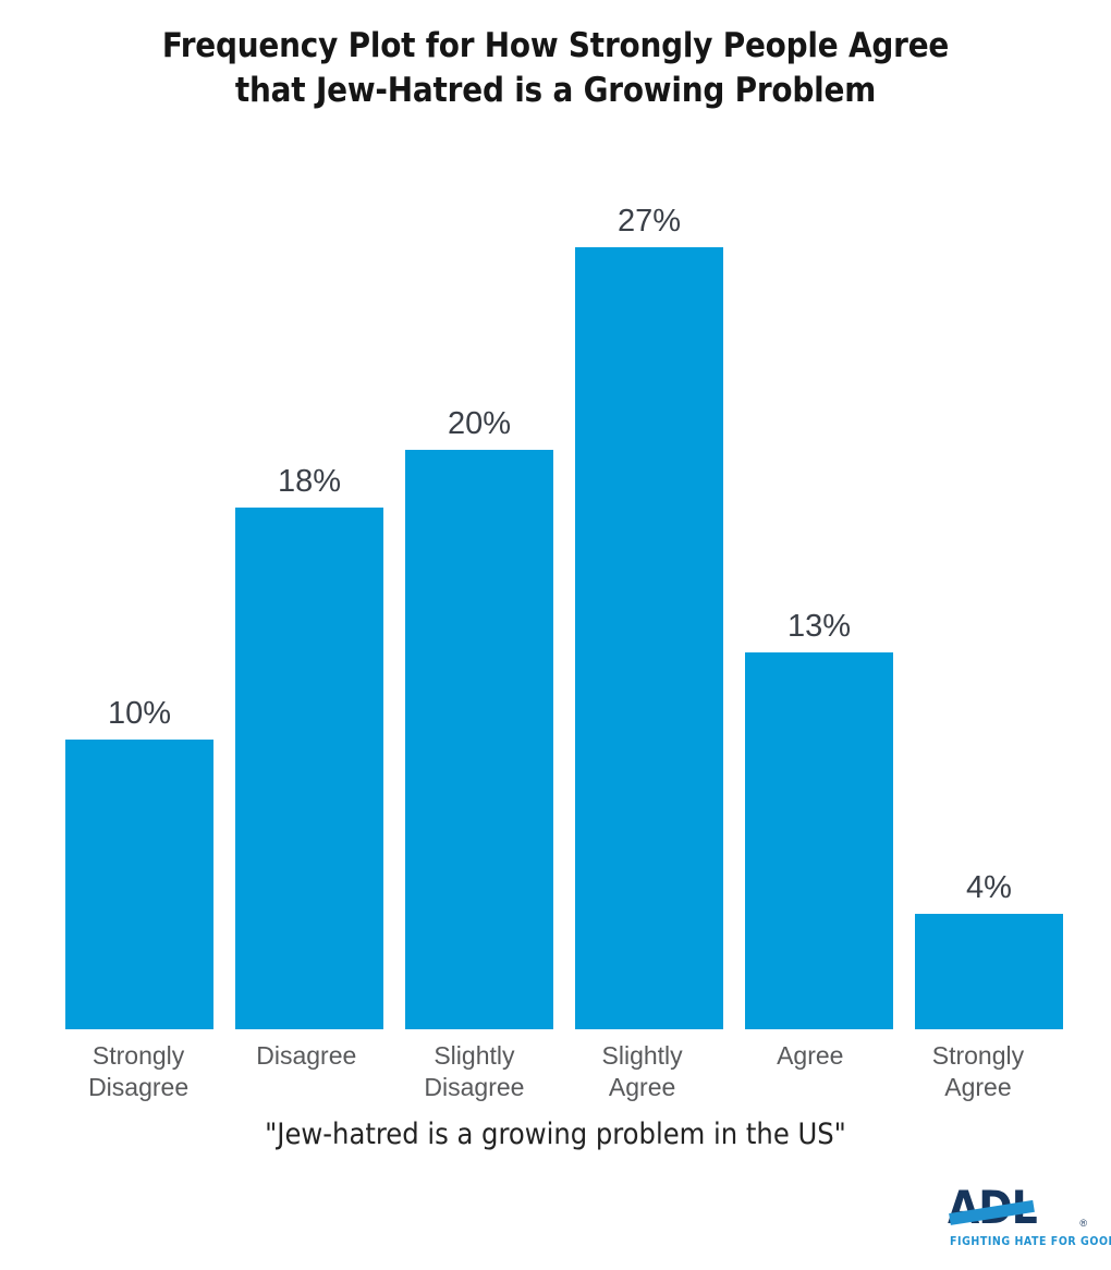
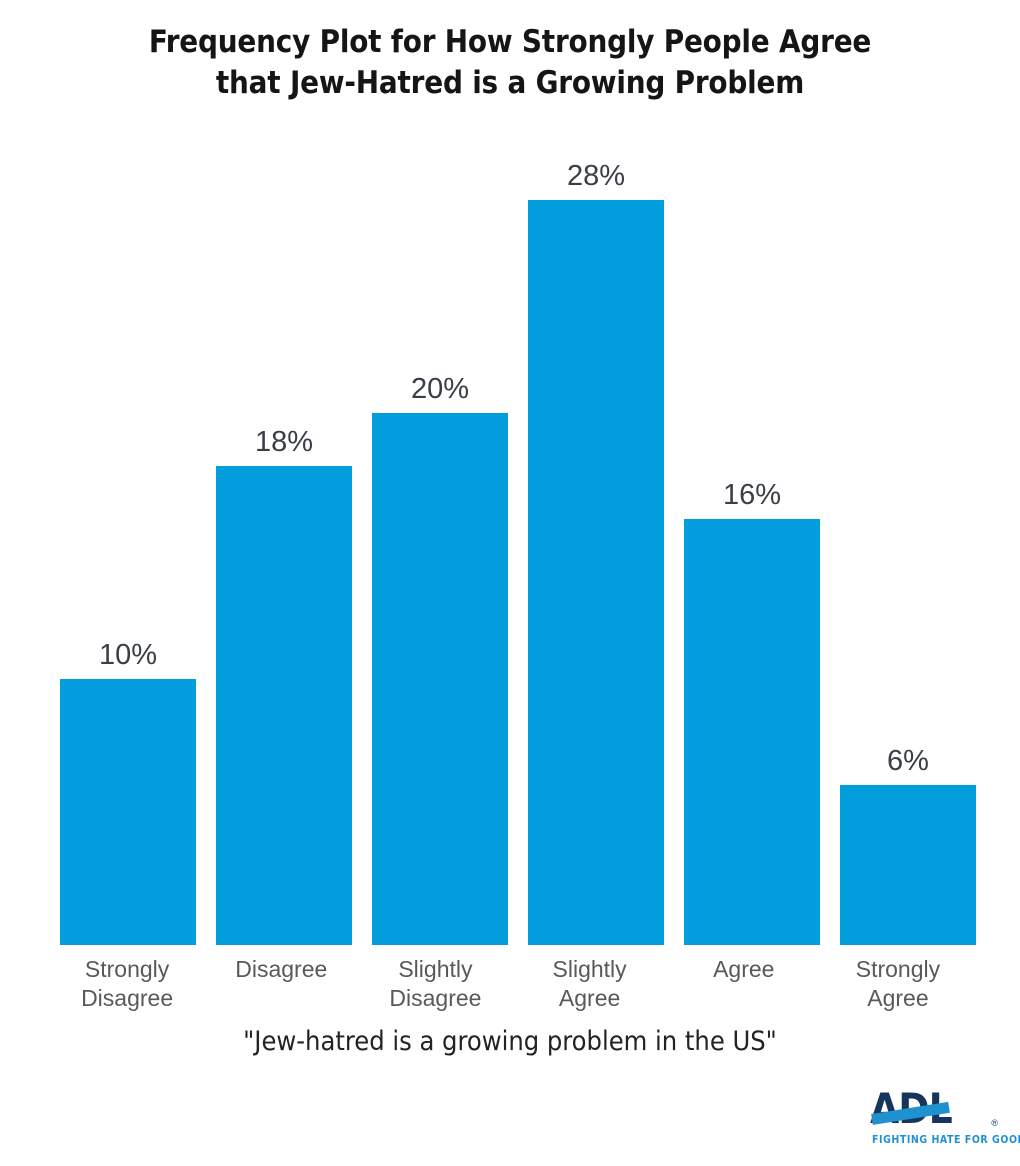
Slightly Agree: 27% -> 28%
Agree: 13% -> 16%
Strongly Agree: 4% -> 6%
